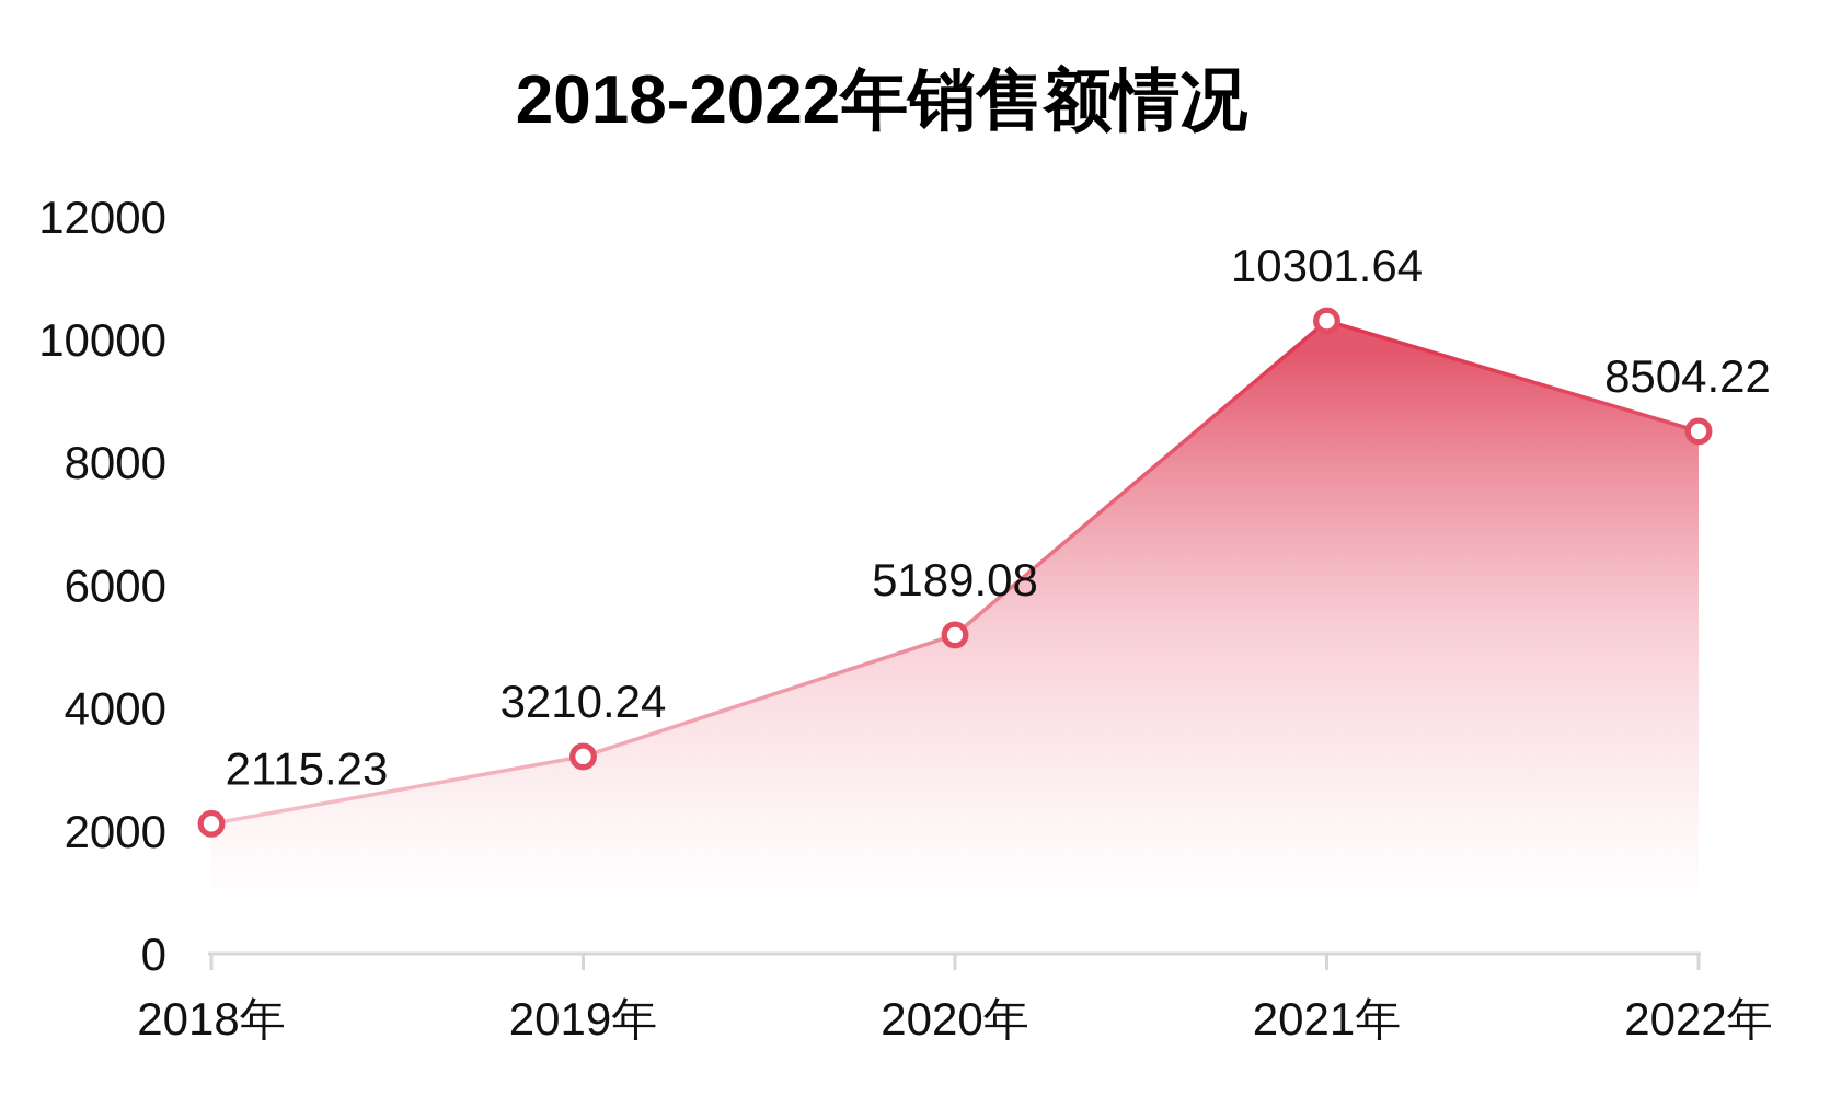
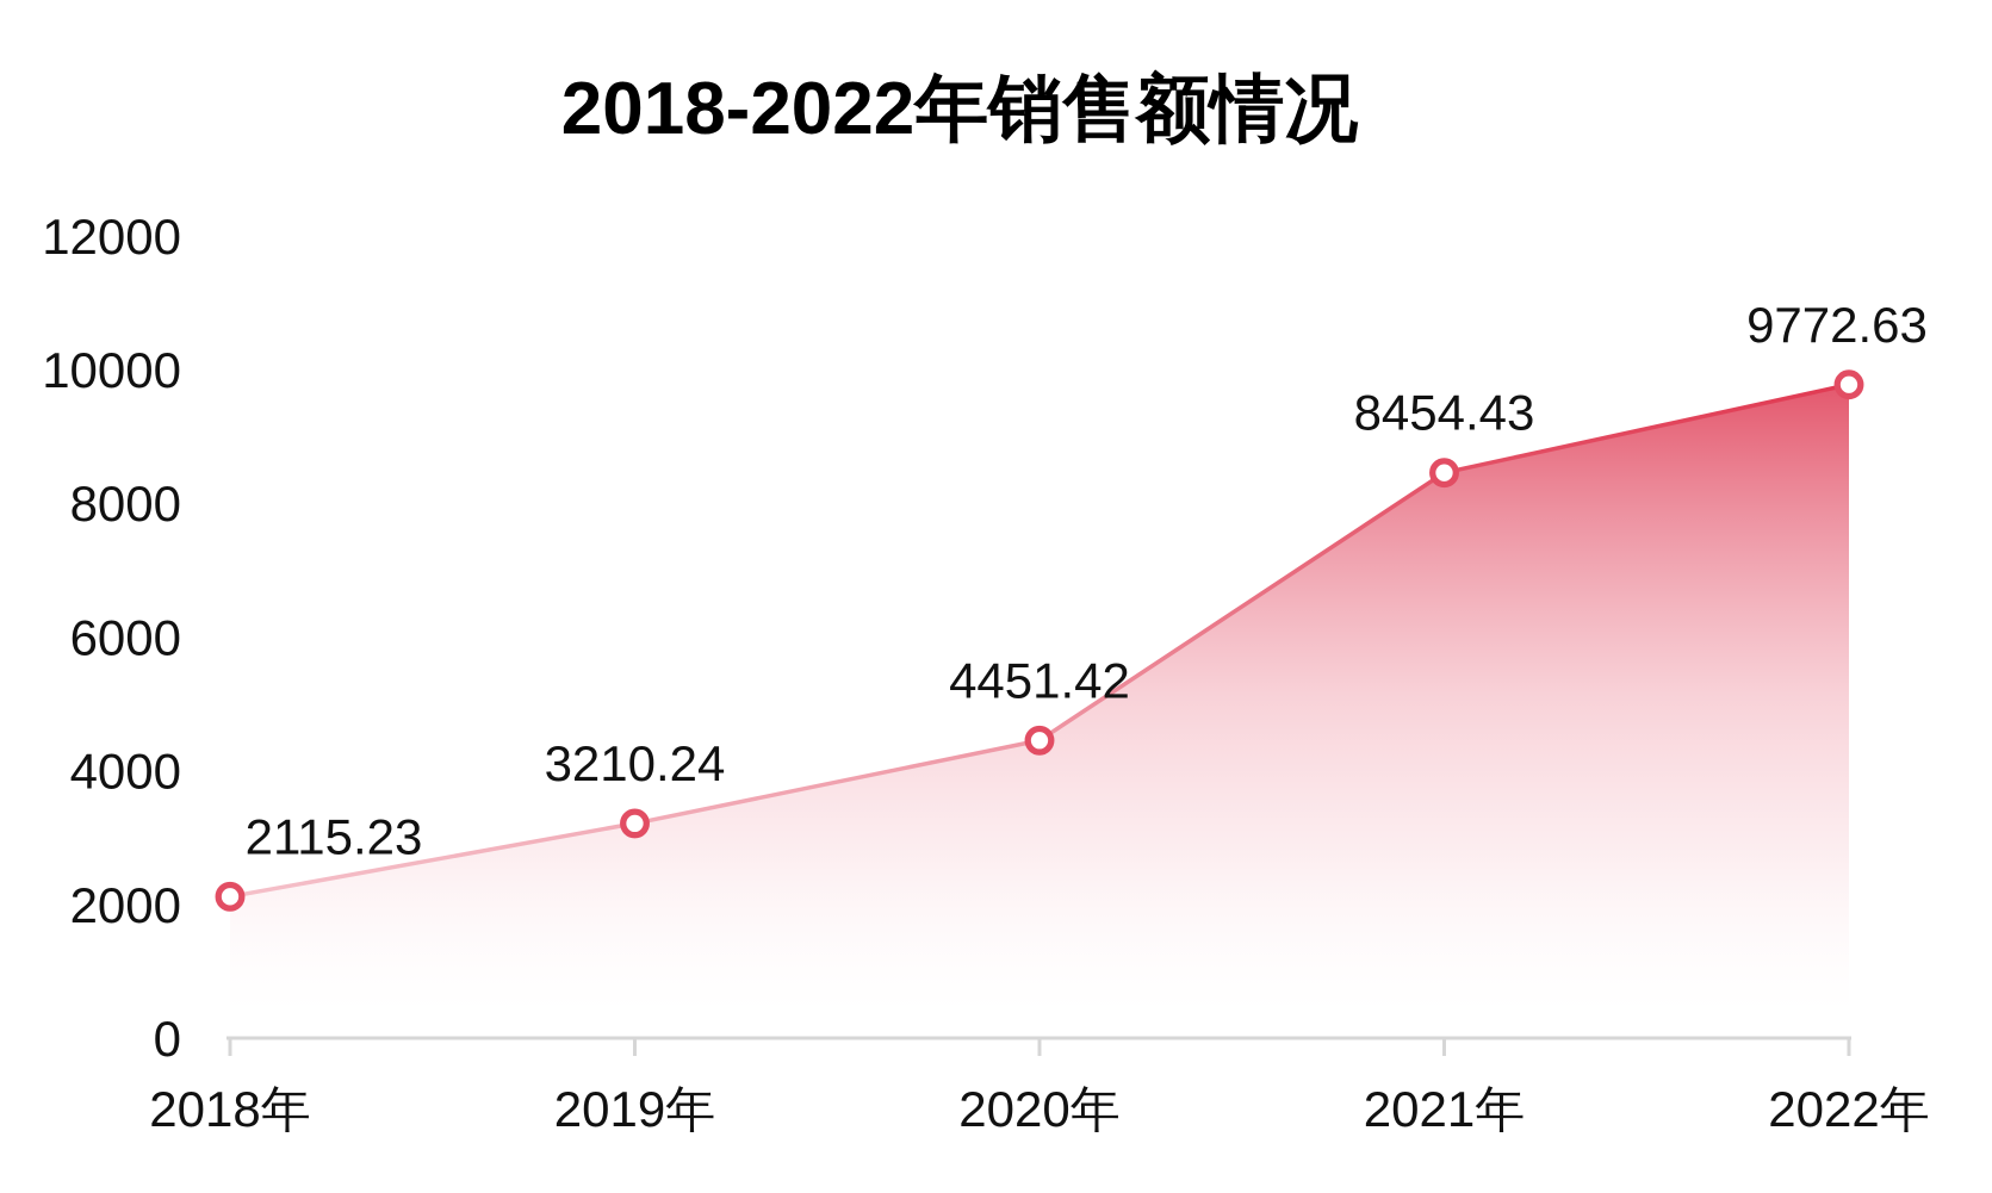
2020年: 5189.08 -> 4451.42
2021年: 10301.64 -> 8454.43
2022年: 8504.22 -> 9772.63
